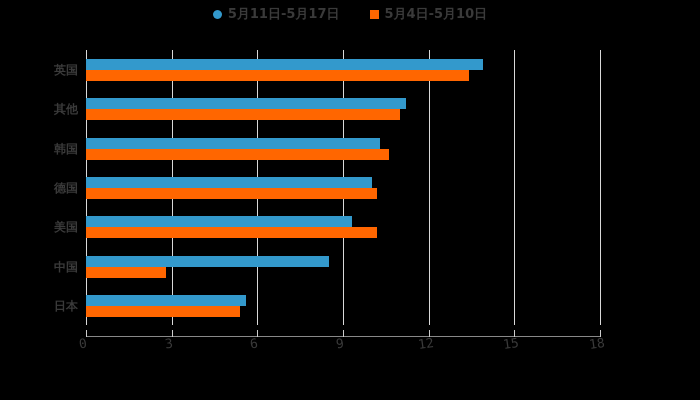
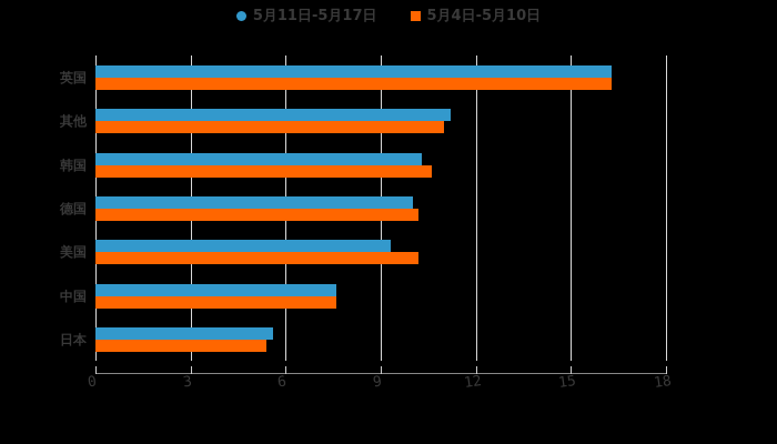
5月11日-5月17日/英国: 13.9 -> 16.3
5月4日-5月10日/英国: 13.4 -> 16.3
5月11日-5月17日/中国: 8.5 -> 7.6
5月4日-5月10日/中国: 2.8 -> 7.6
